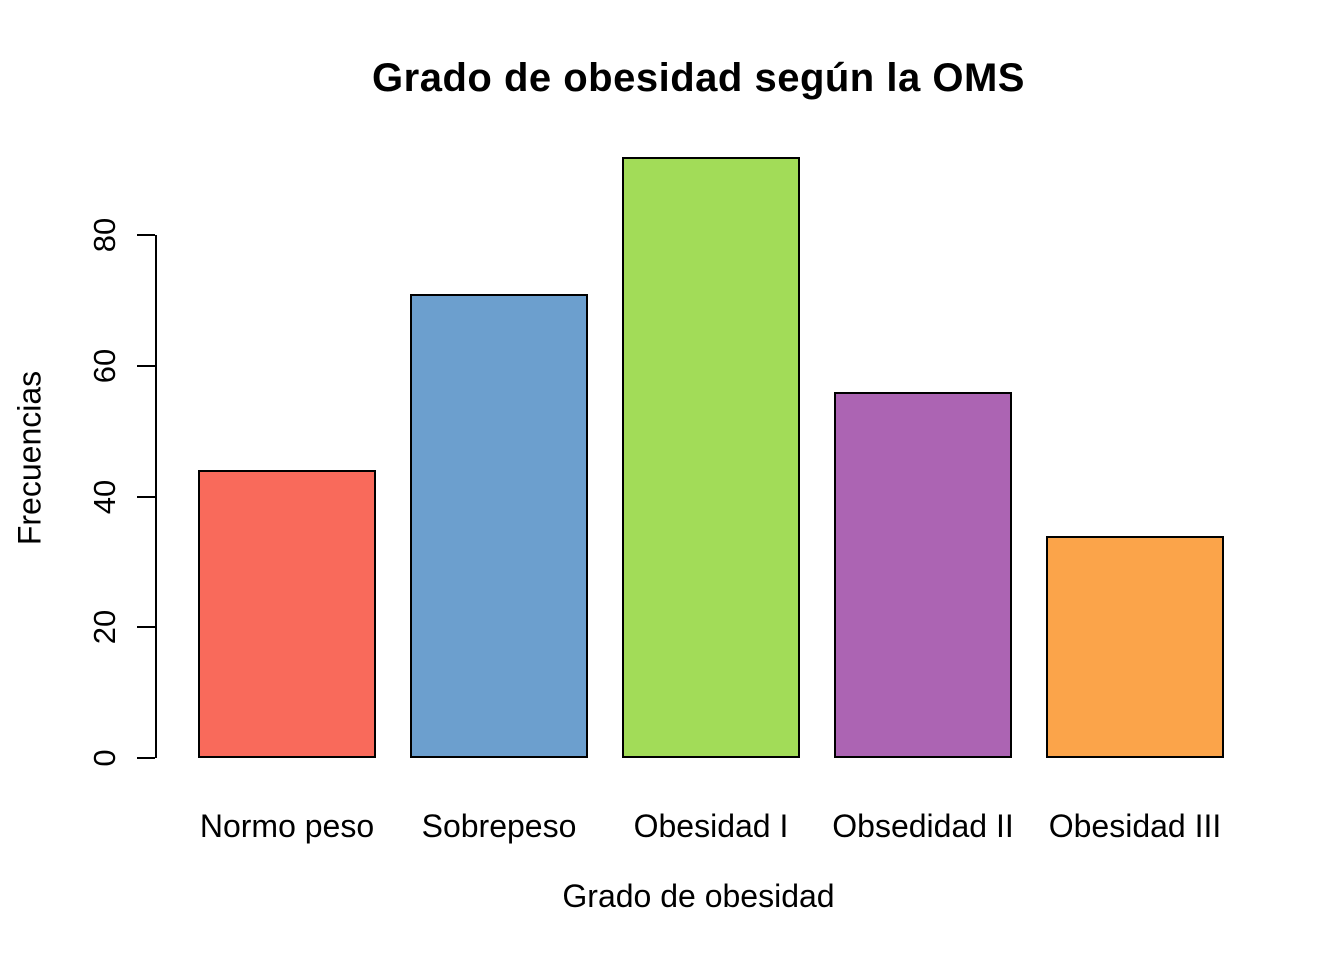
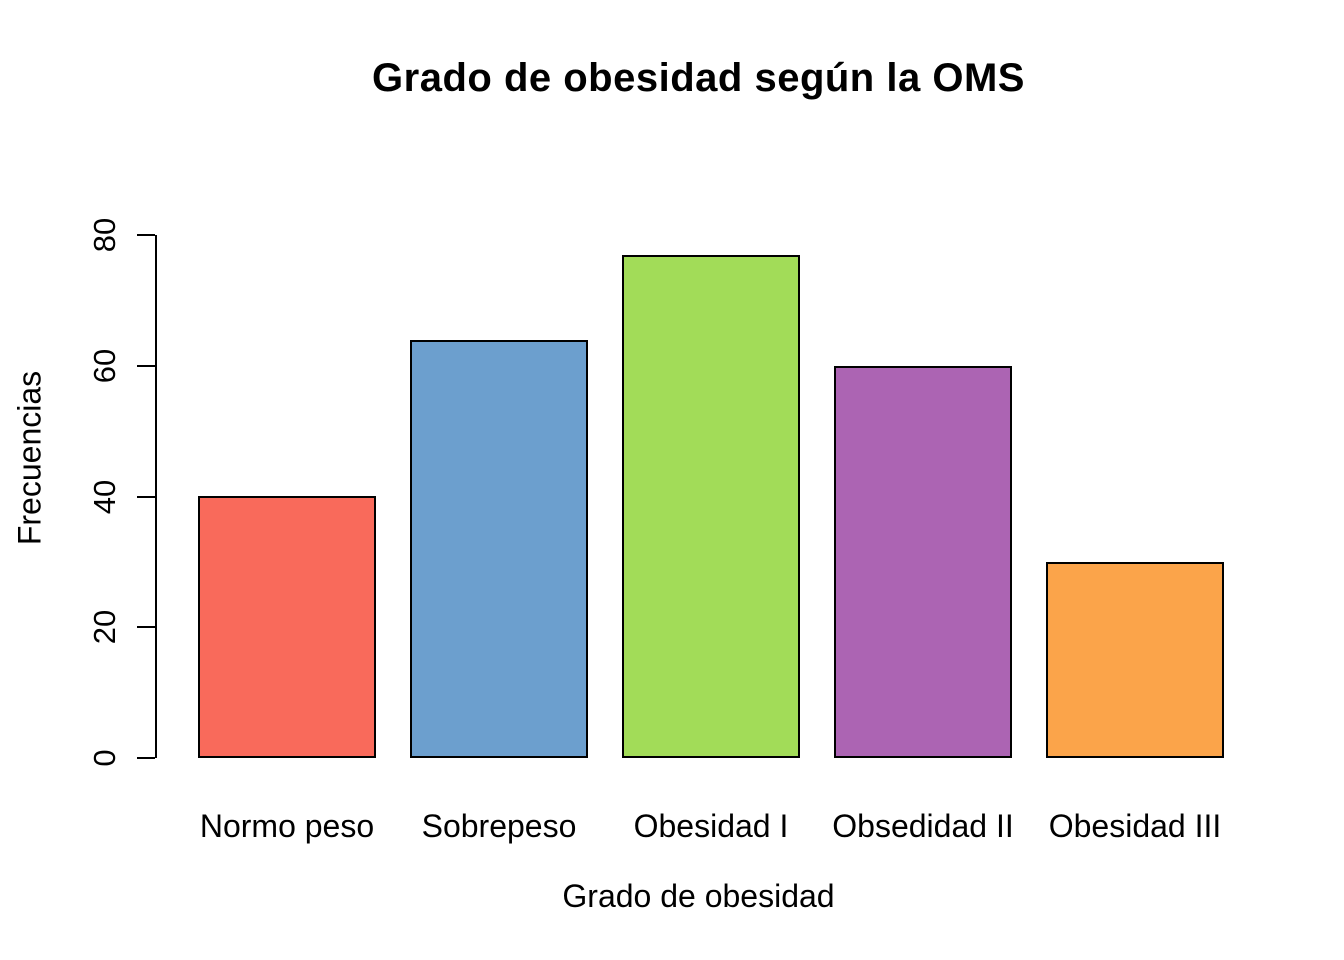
Normo peso: 44 -> 40
Sobrepeso: 71 -> 64
Obesidad I: 92 -> 77
Obsedidad II: 56 -> 60
Obesidad III: 34 -> 30
